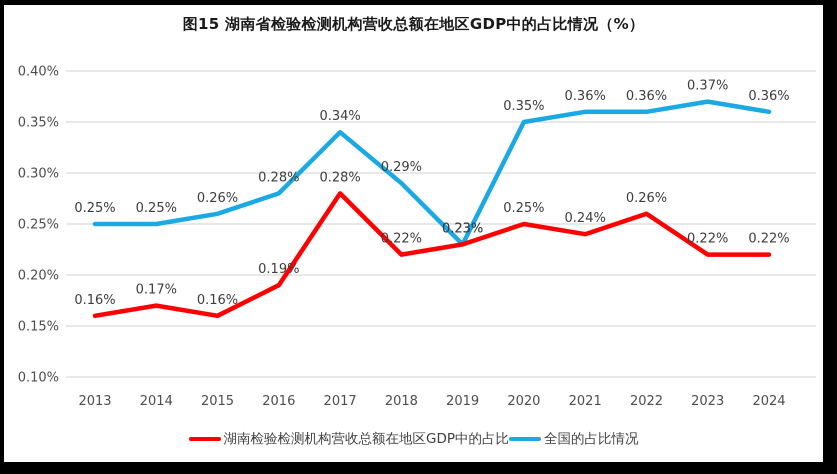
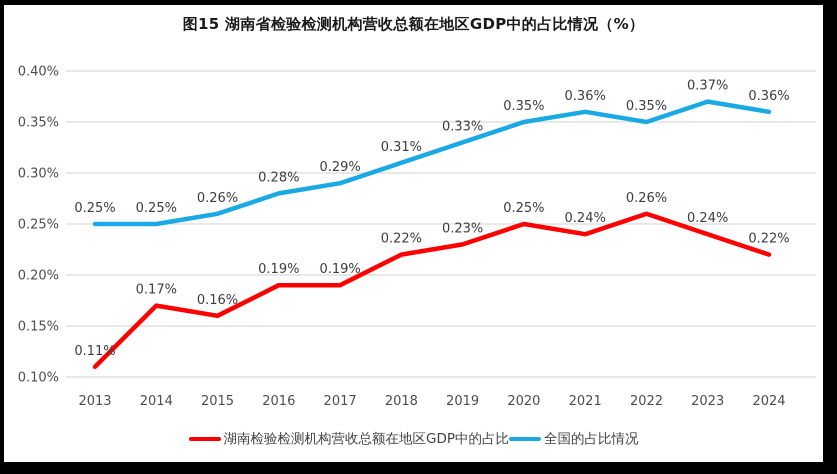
湖南检验检测机构营收总额在地区GDP中的占比/2013: 0.16% -> 0.11%
湖南检验检测机构营收总额在地区GDP中的占比/2017: 0.28% -> 0.19%
全国的占比情况/2017: 0.34% -> 0.29%
全国的占比情况/2018: 0.29% -> 0.31%
全国的占比情况/2019: 0.23% -> 0.33%
全国的占比情况/2022: 0.36% -> 0.35%
湖南检验检测机构营收总额在地区GDP中的占比/2023: 0.22% -> 0.24%
